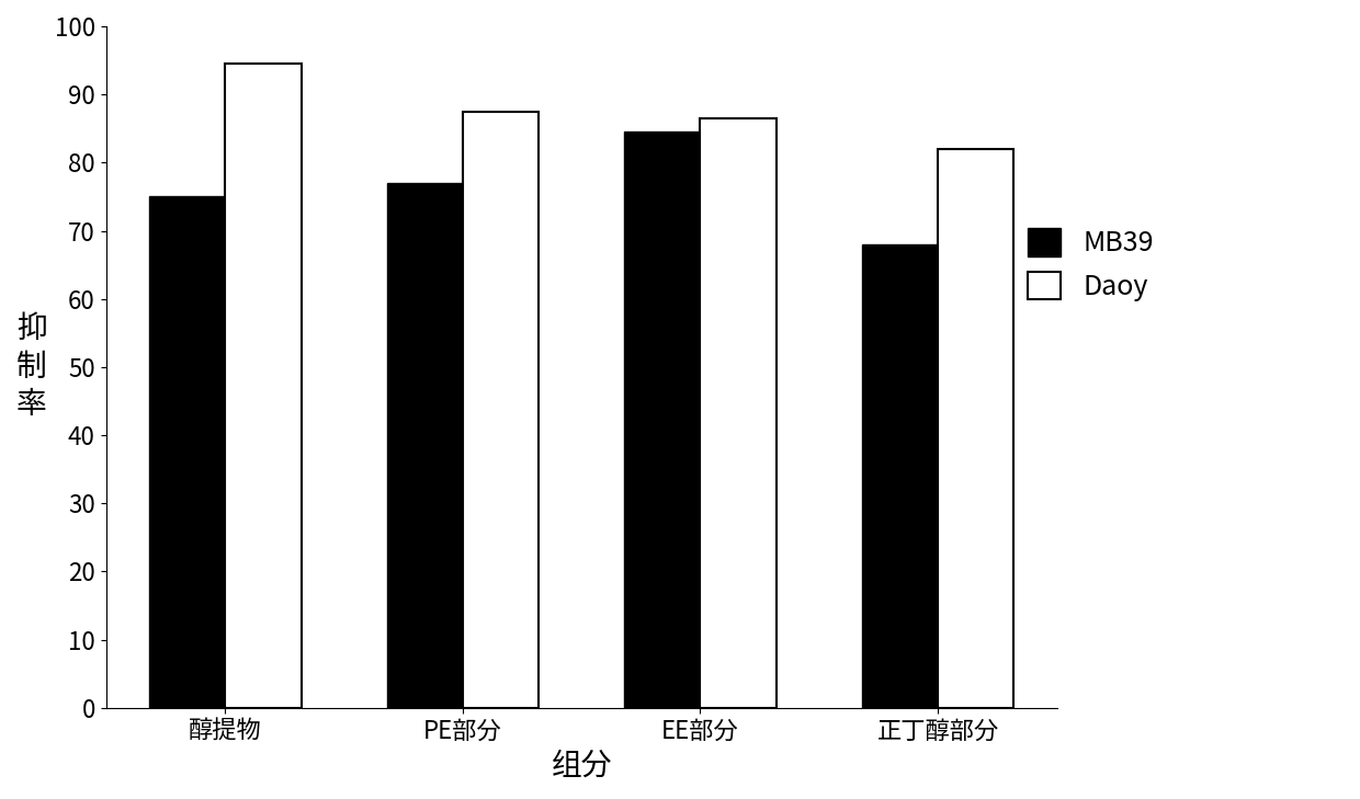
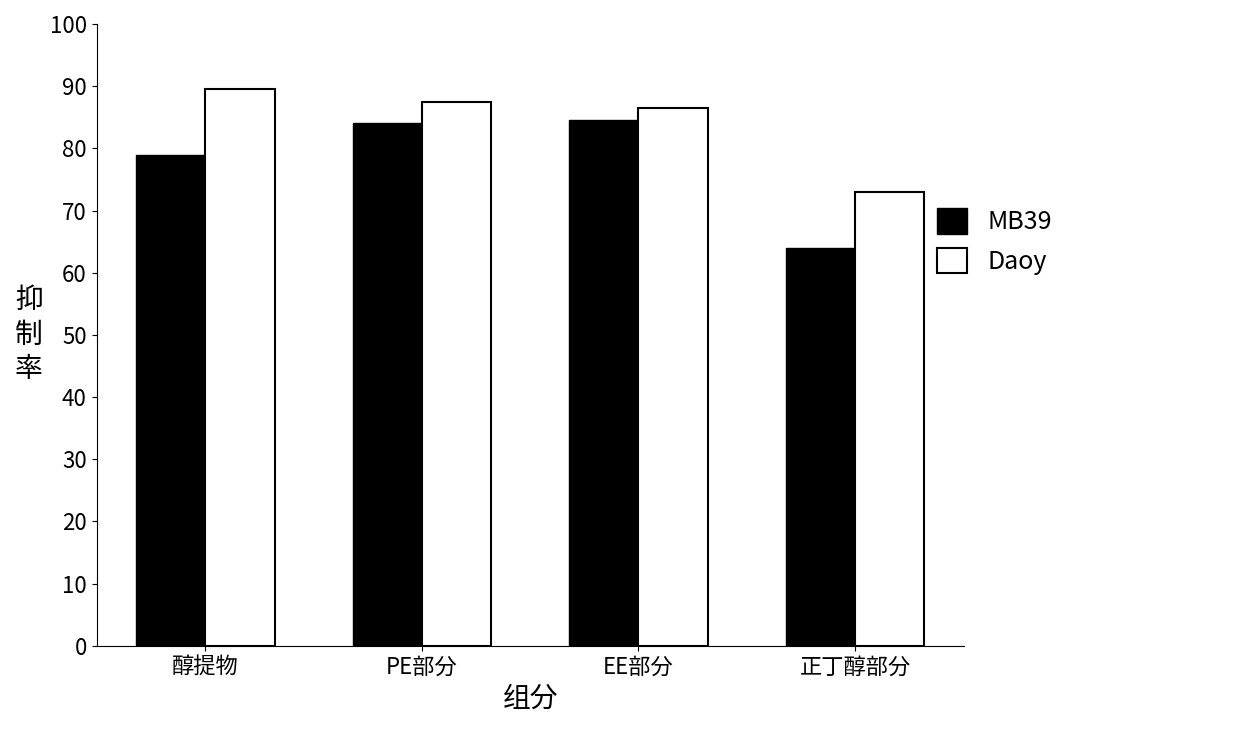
MB39/醇提物: 75.0 -> 79.0
Daoy/醇提物: 94.6 -> 89.5
MB39/PE部分: 77.0 -> 84.0
MB39/正丁醇部分: 68.0 -> 64.0
Daoy/正丁醇部分: 82.0 -> 73.0
